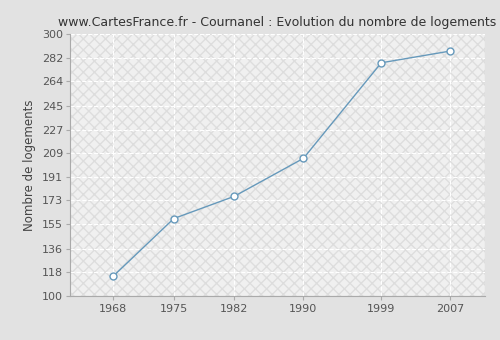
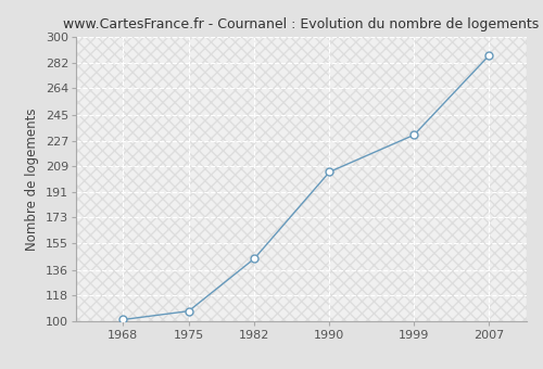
1968: 115 -> 101
1975: 159 -> 107
1982: 176 -> 144
1999: 278 -> 231
